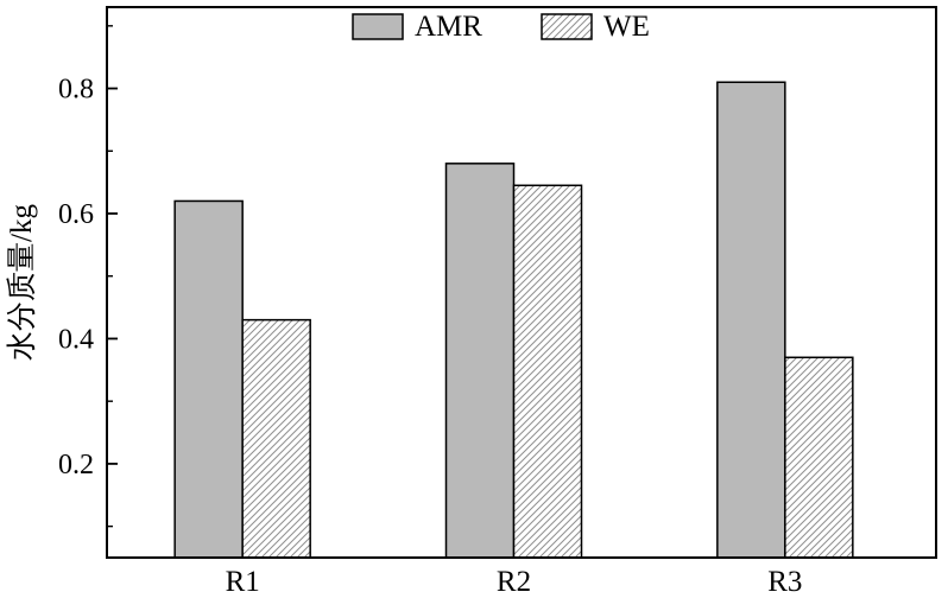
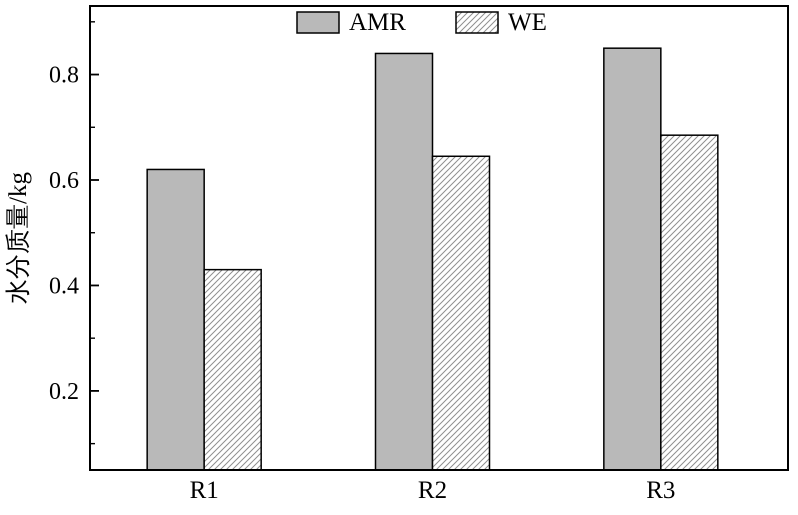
AMR/R2: 0.68 -> 0.84
AMR/R3: 0.81 -> 0.85
WE/R3: 0.37 -> 0.69
